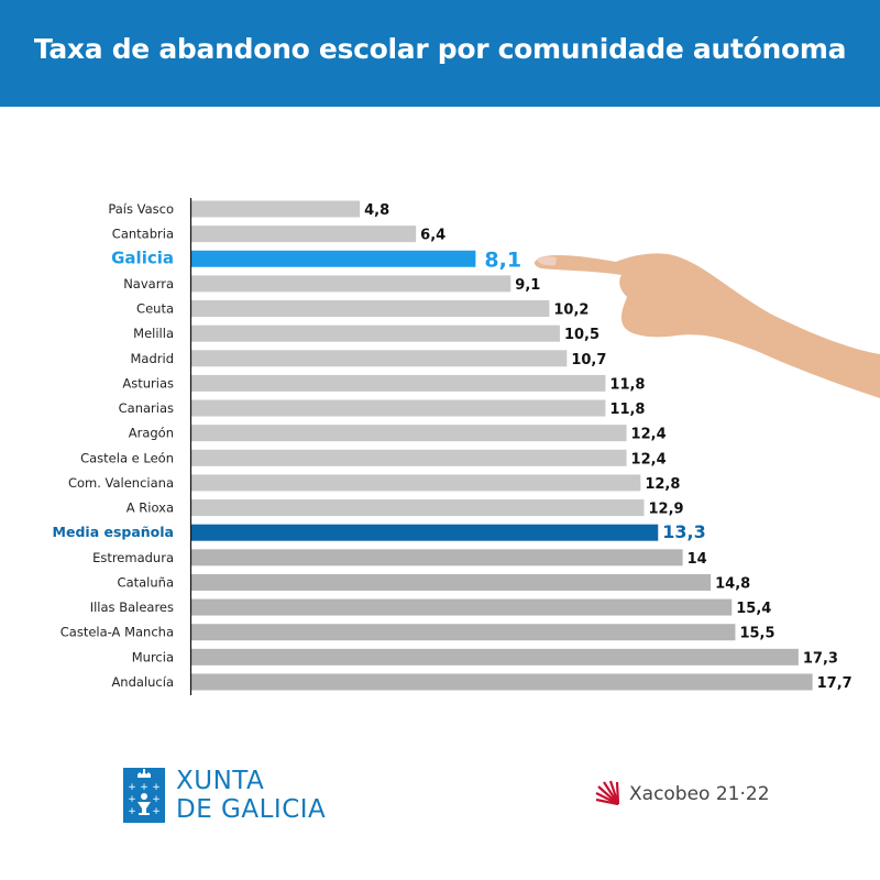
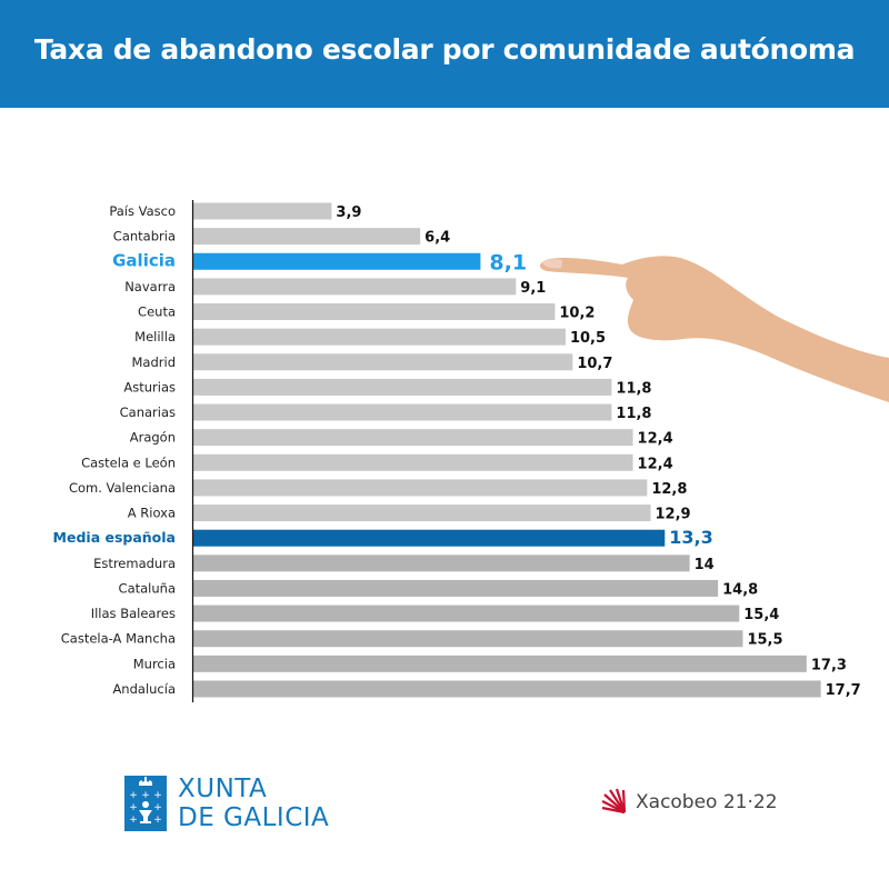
País Vasco: 4,8 -> 3,9
